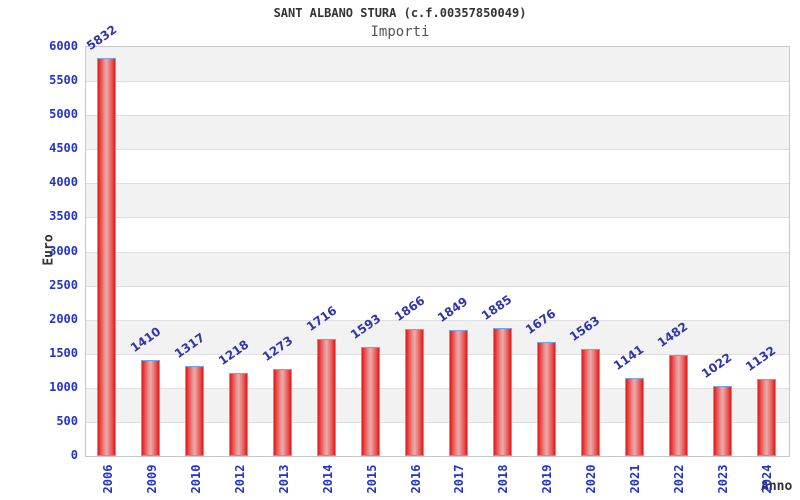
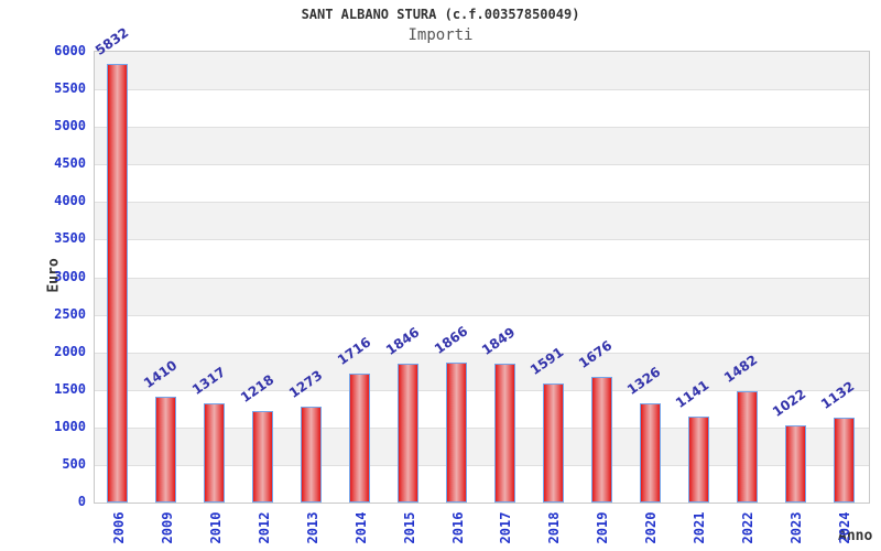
2015: 1593 -> 1846
2018: 1885 -> 1591
2020: 1563 -> 1326
